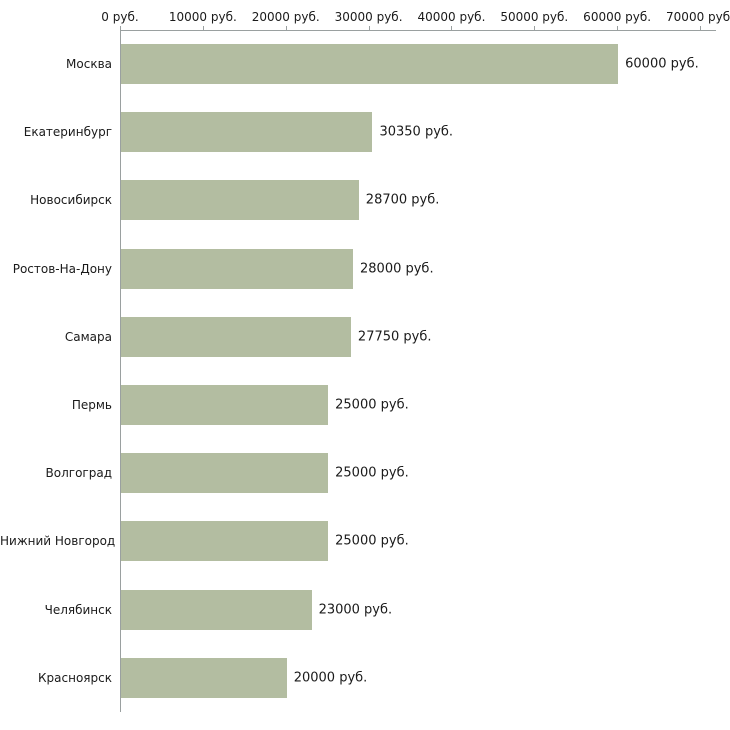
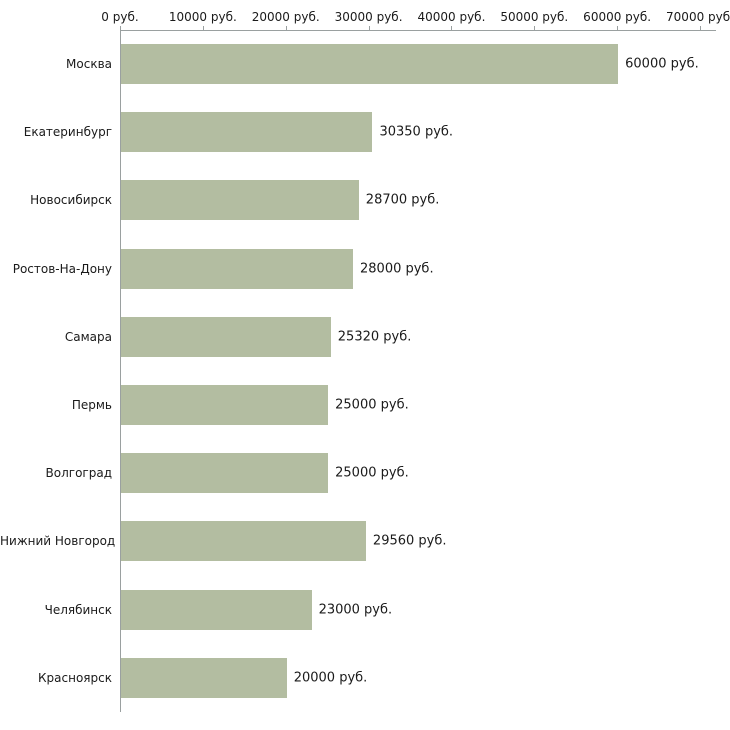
Самара: 27750 -> 25320
Нижний Новгород: 25000 -> 29560
